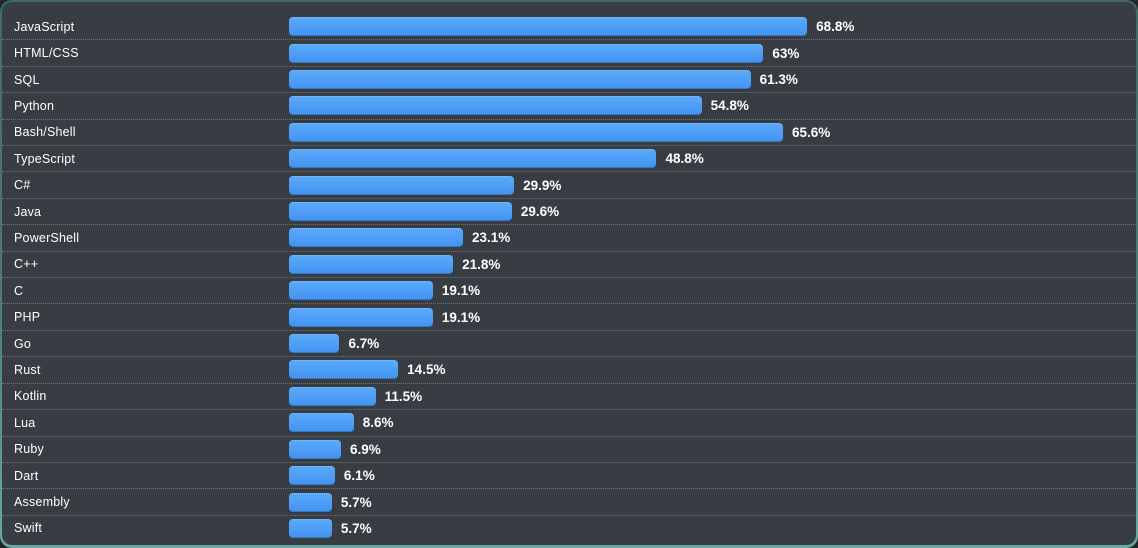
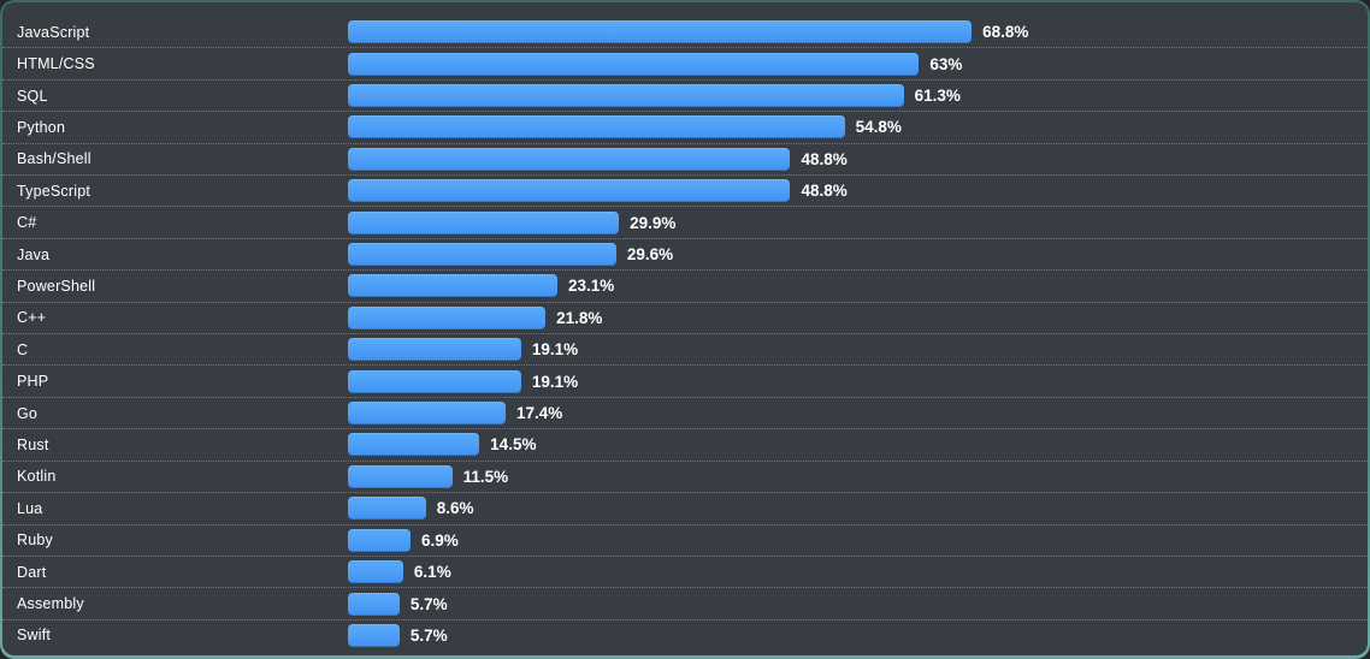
Bash/Shell: 65.6% -> 48.8%
Go: 6.7% -> 17.4%
